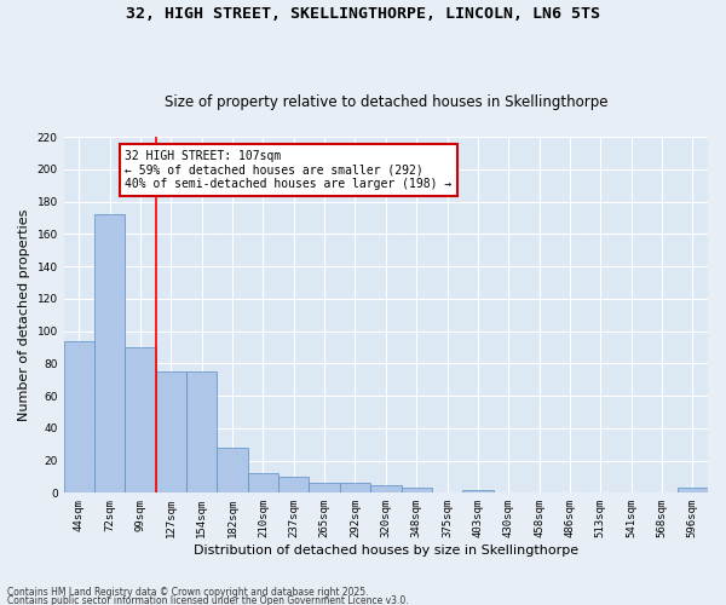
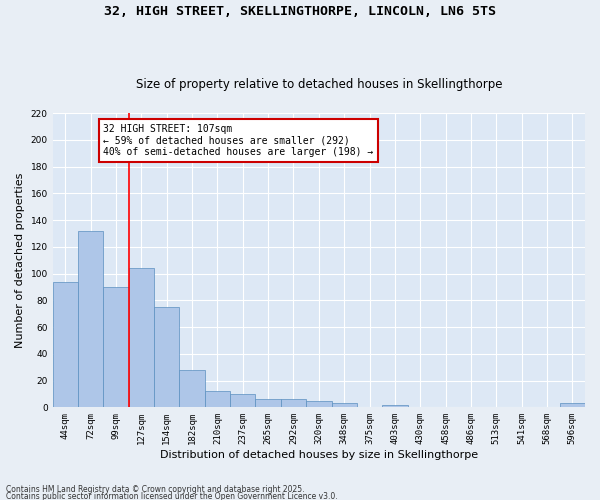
72sqm: 172 -> 132
127sqm: 75 -> 104
